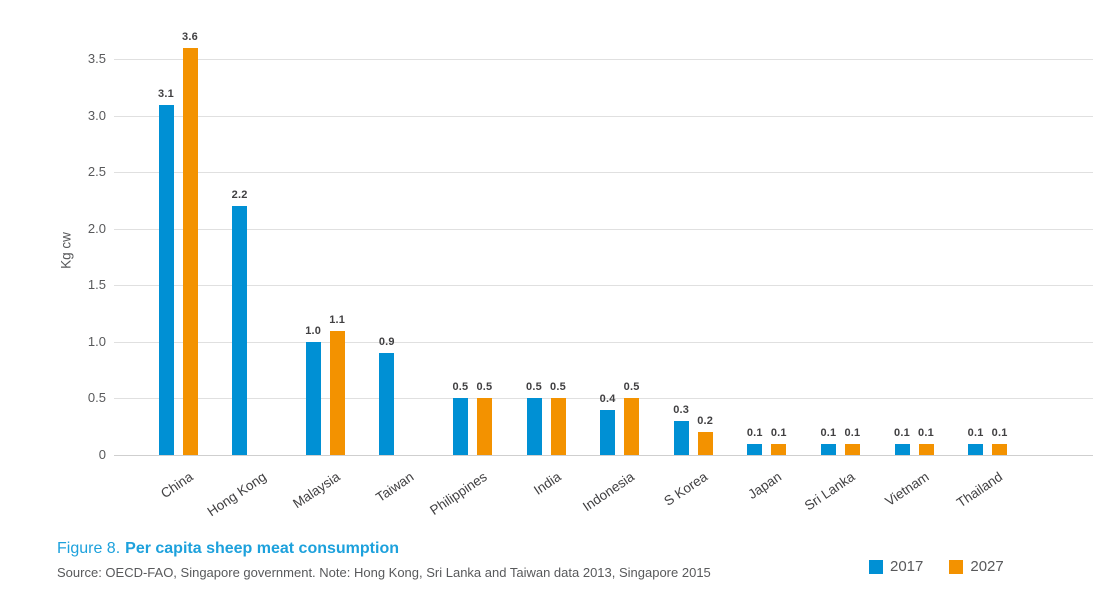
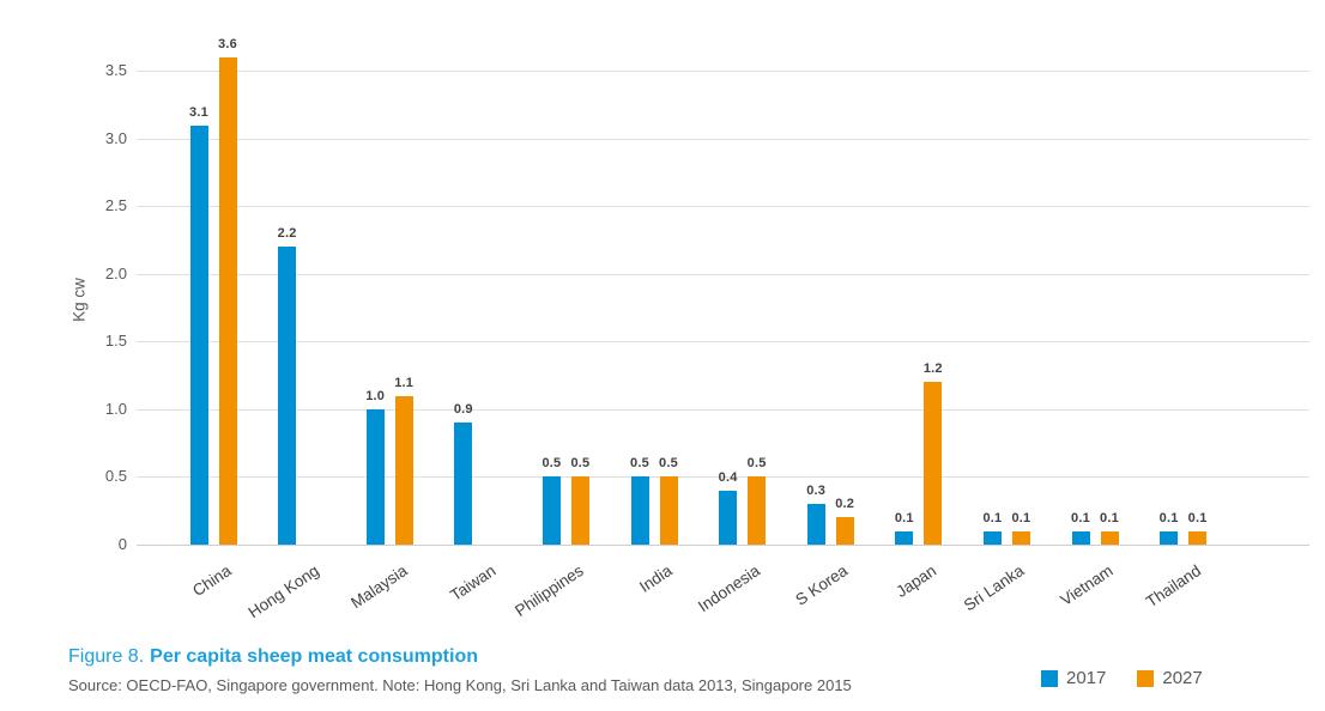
2027/Japan: 0.1 -> 1.2
